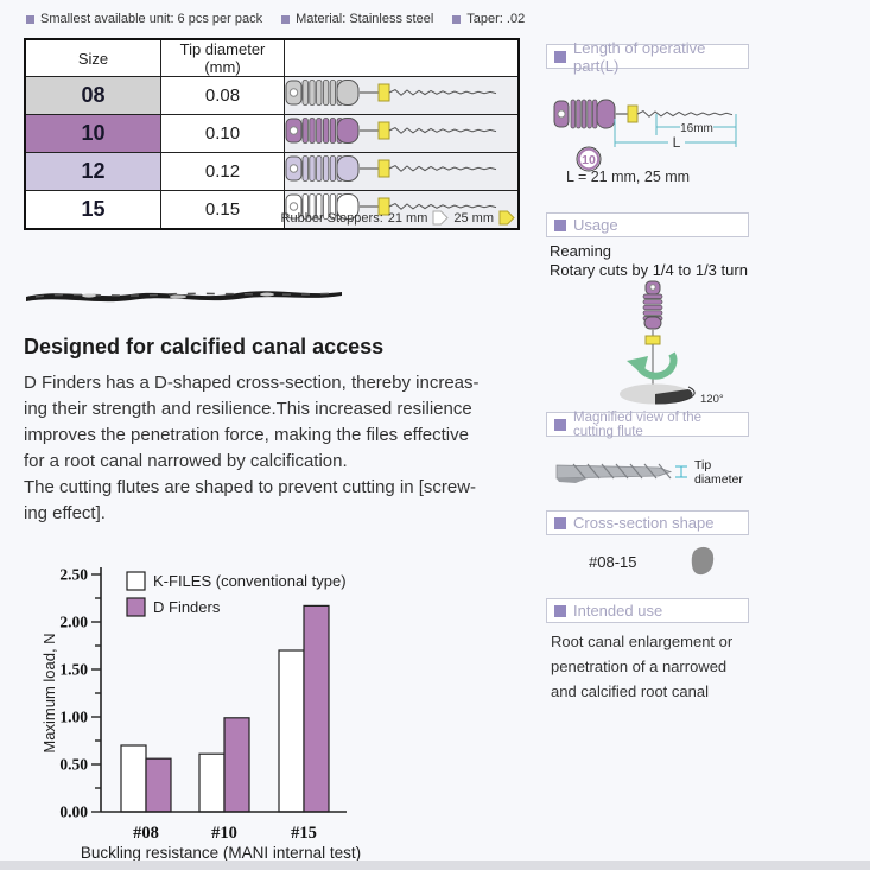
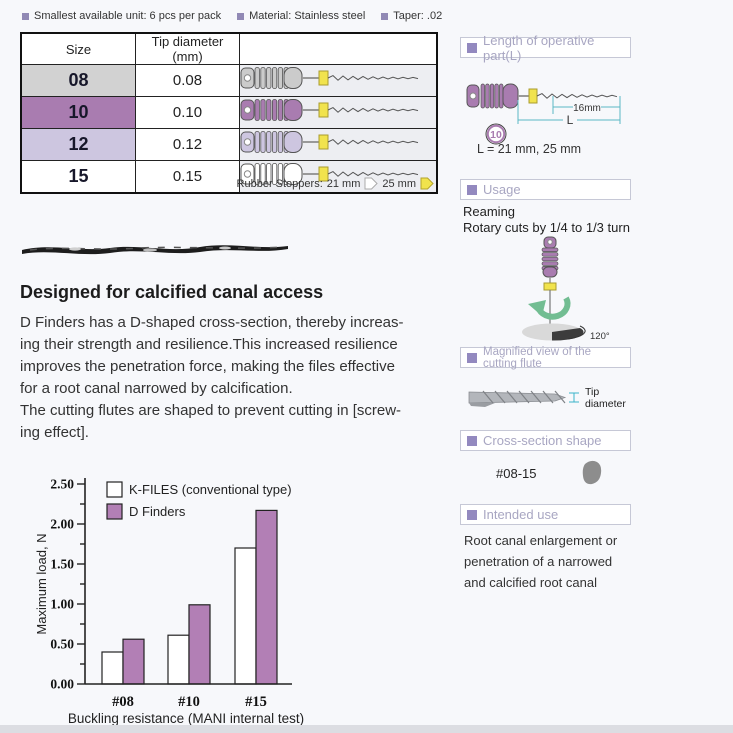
K-FILES (conventional type)/#08: 0.7 -> 0.4
